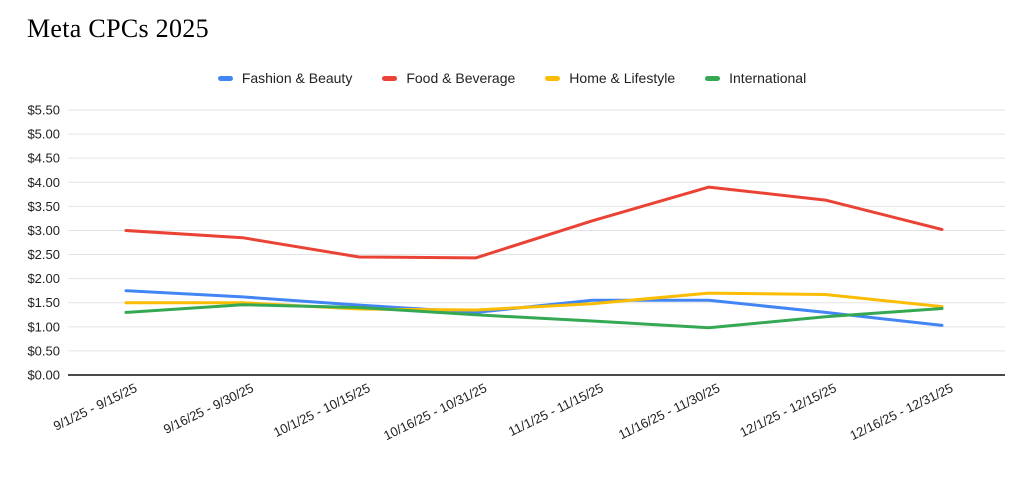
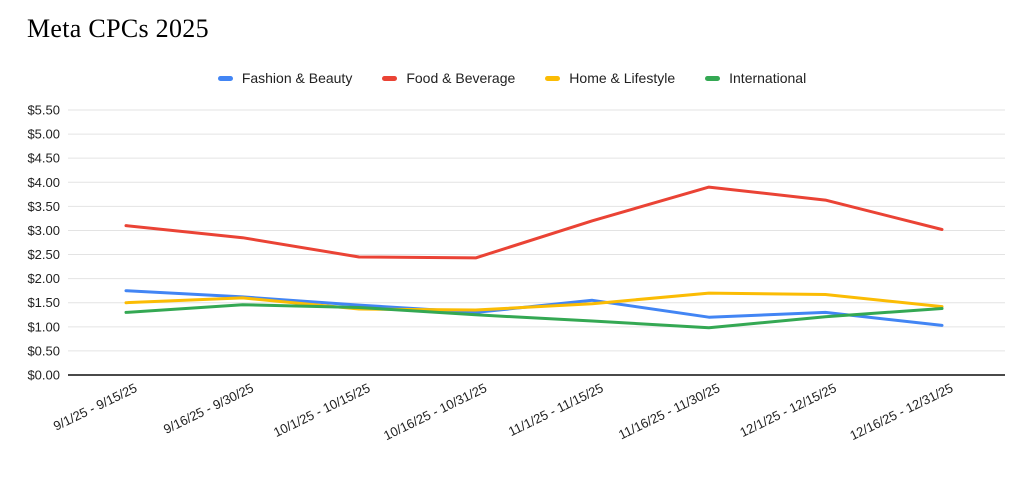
Food & Beverage/9/1/25 - 9/15/25: $3.0 -> $3.1
Home & Lifestyle/9/16/25 - 9/30/25: $1.5 -> $1.6
Fashion & Beauty/11/16/25 - 11/30/25: $1.6 -> $1.2
